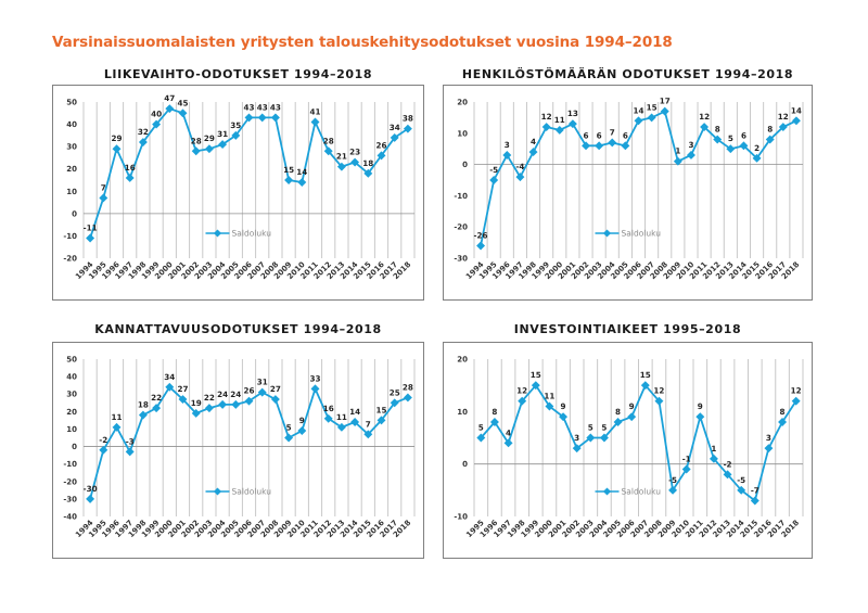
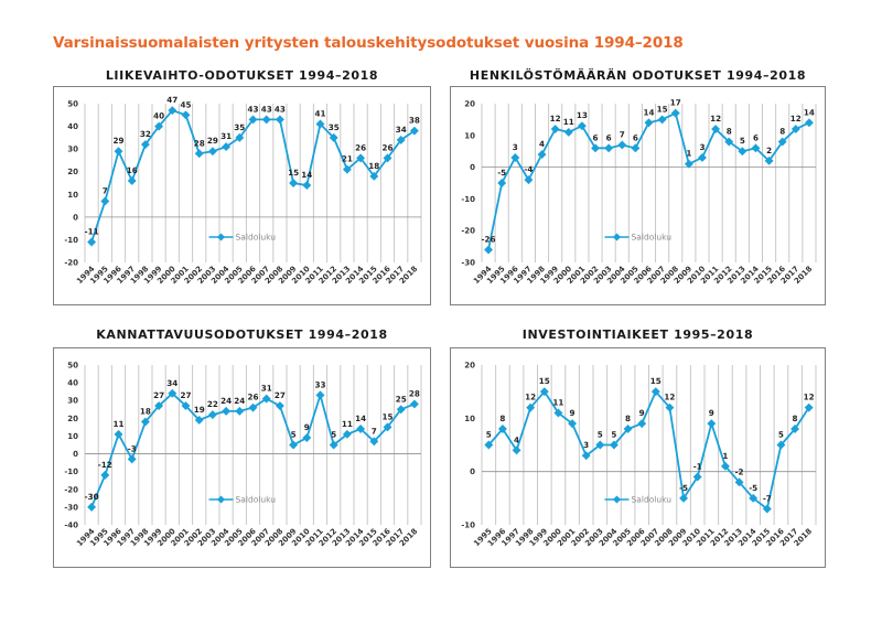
LIIKEVAIHTO-ODOTUKSET 1994–2018/2012: 28 -> 35
LIIKEVAIHTO-ODOTUKSET 1994–2018/2014: 23 -> 26
KANNATTAVUUSODOTUKSET 1994–2018/1995: -2 -> -12
KANNATTAVUUSODOTUKSET 1994–2018/1999: 22 -> 27
KANNATTAVUUSODOTUKSET 1994–2018/2012: 16 -> 5
INVESTOINTIAIKEET 1995–2018/2016: 3 -> 5
